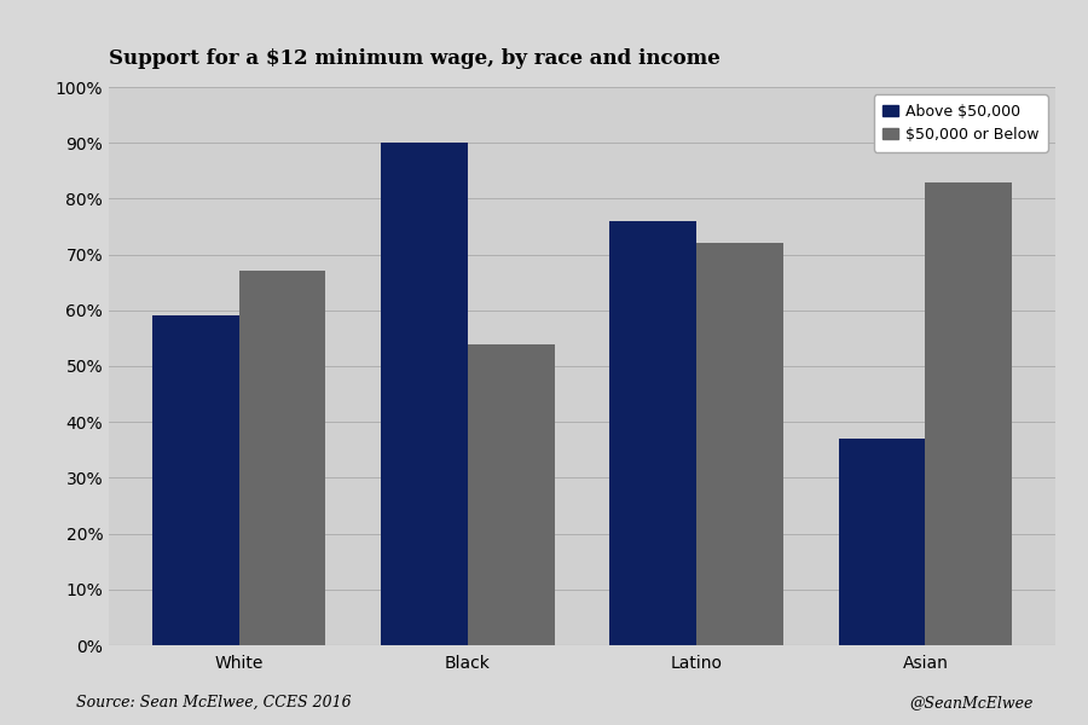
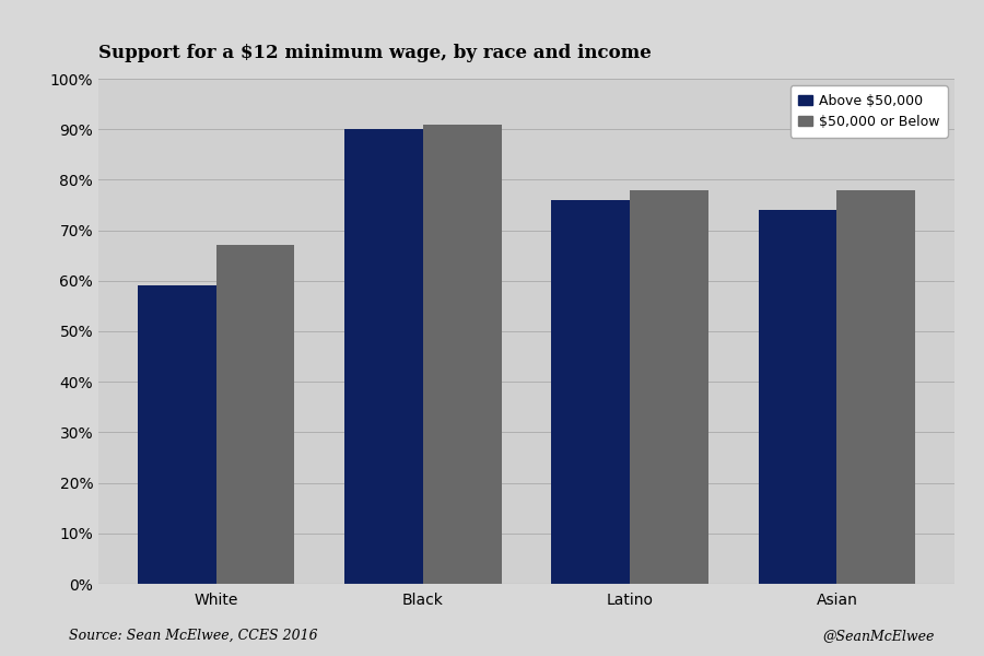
$50,000 or Below/Black: 54% -> 91%
$50,000 or Below/Latino: 72% -> 78%
Above $50,000/Asian: 37% -> 74%
$50,000 or Below/Asian: 83% -> 78%
